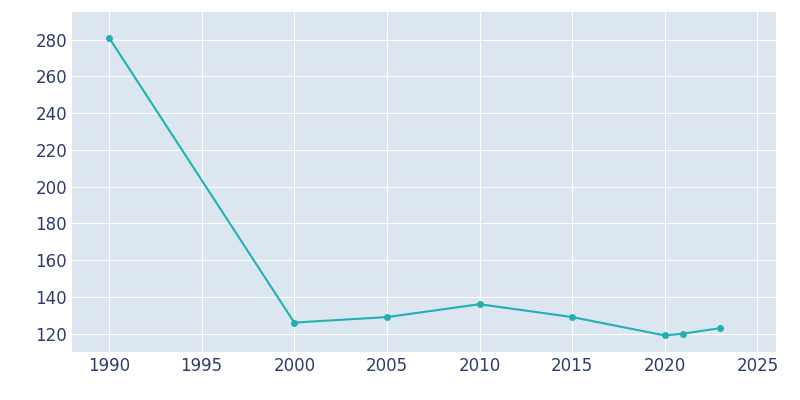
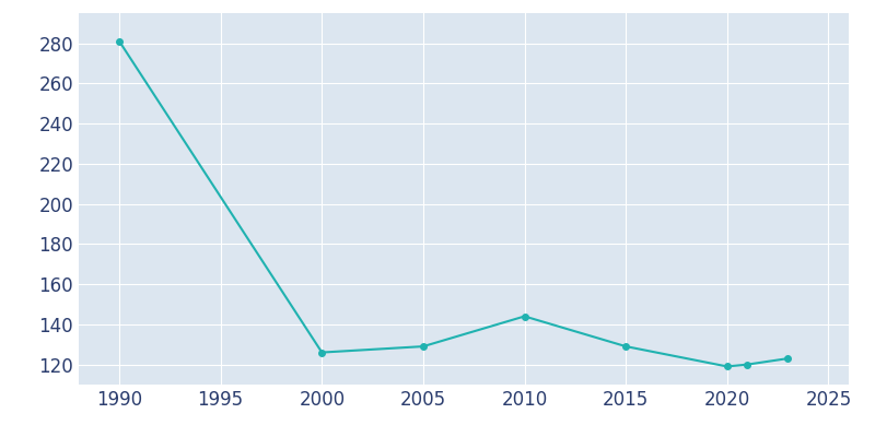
2010: 136 -> 144
